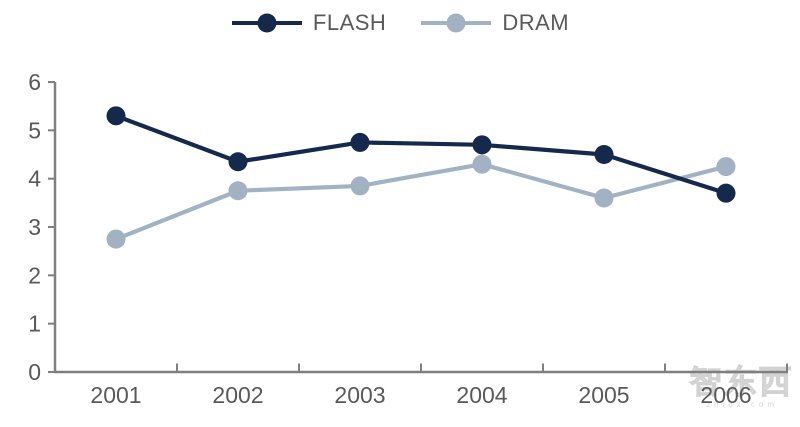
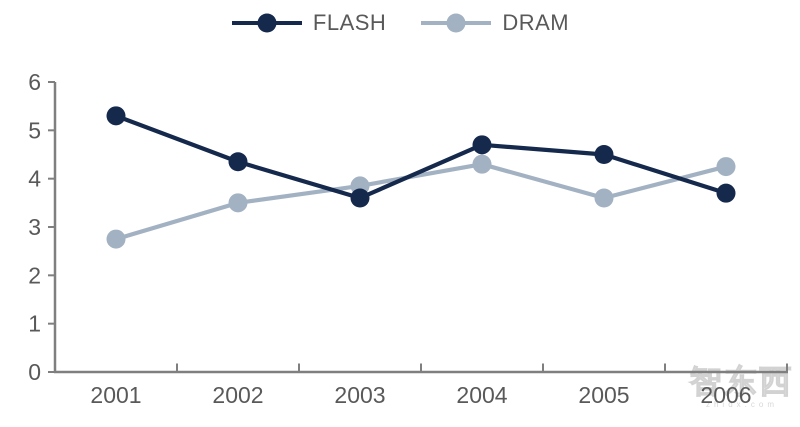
DRAM/2002: 3.8 -> 3.5
FLASH/2003: 4.8 -> 3.6
